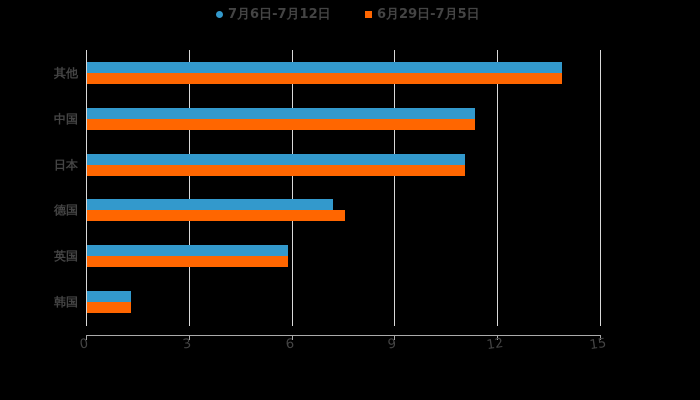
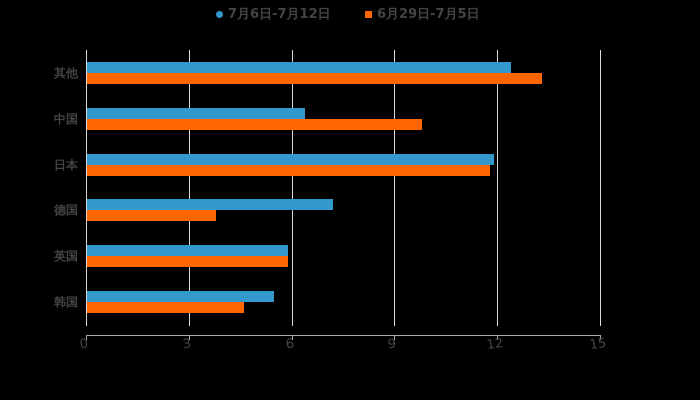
7月6日-7月12日/其他: 13.9 -> 12.4
6月29日-7月5日/其他: 13.9 -> 13.3
7月6日-7月12日/中国: 11.3 -> 6.4
6月29日-7月5日/中国: 11.3 -> 9.8
7月6日-7月12日/日本: 11.1 -> 11.9
6月29日-7月5日/日本: 11.1 -> 11.8
6月29日-7月5日/德国: 7.5 -> 3.8
7月6日-7月12日/韩国: 1.3 -> 5.5
6月29日-7月5日/韩国: 1.3 -> 4.6
